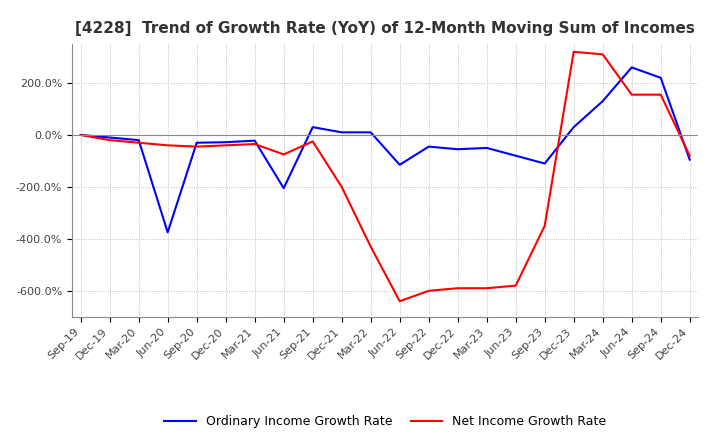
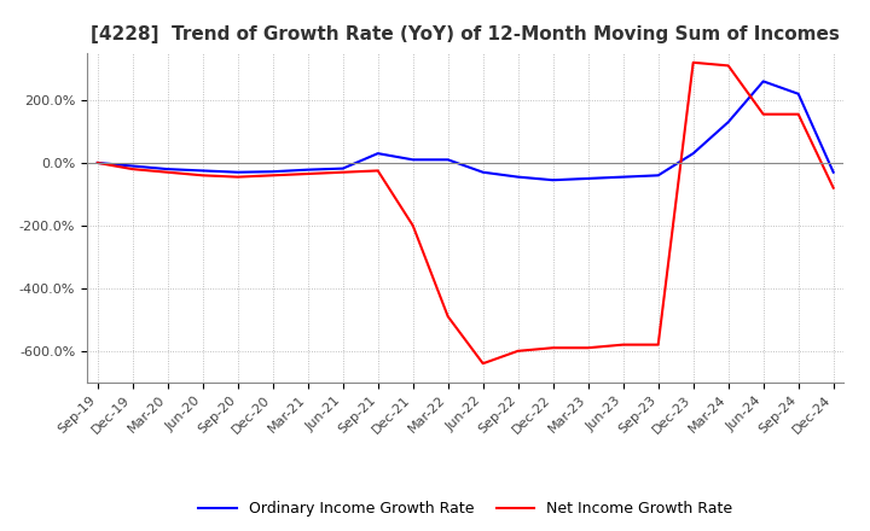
Ordinary Income Growth Rate/Jun-20: -375% -> -25%
Ordinary Income Growth Rate/Jun-21: -205% -> -18%
Net Income Growth Rate/Jun-21: -75% -> -30%
Net Income Growth Rate/Mar-22: -430% -> -490%
Ordinary Income Growth Rate/Jun-22: -115% -> -30%
Ordinary Income Growth Rate/Jun-23: -80% -> -45%
Ordinary Income Growth Rate/Sep-23: -110% -> -40%
Net Income Growth Rate/Sep-23: -350% -> -580%
Ordinary Income Growth Rate/Dec-24: -95% -> -30%
